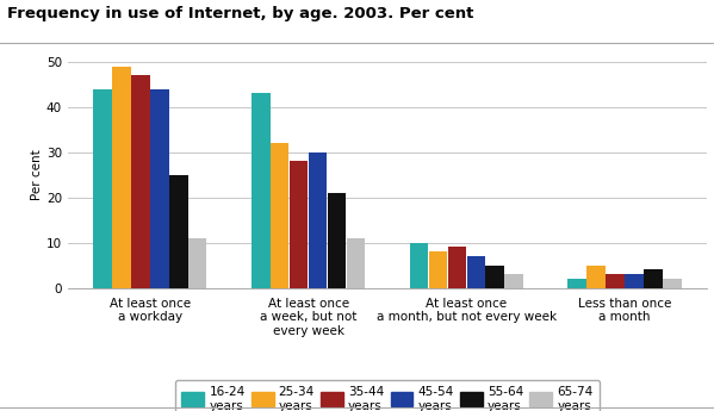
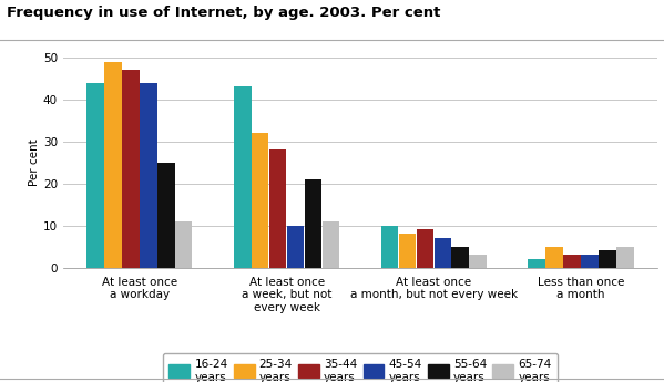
45-54 years/At least once a week, but not every week: 30 -> 10
65-74 years/Less than once a month: 2 -> 5
